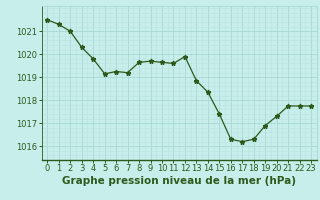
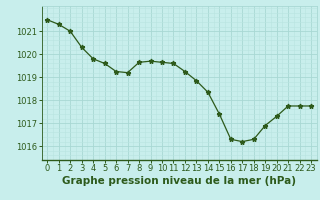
5: 1019.15 -> 1019.60
12: 1019.90 -> 1019.25
